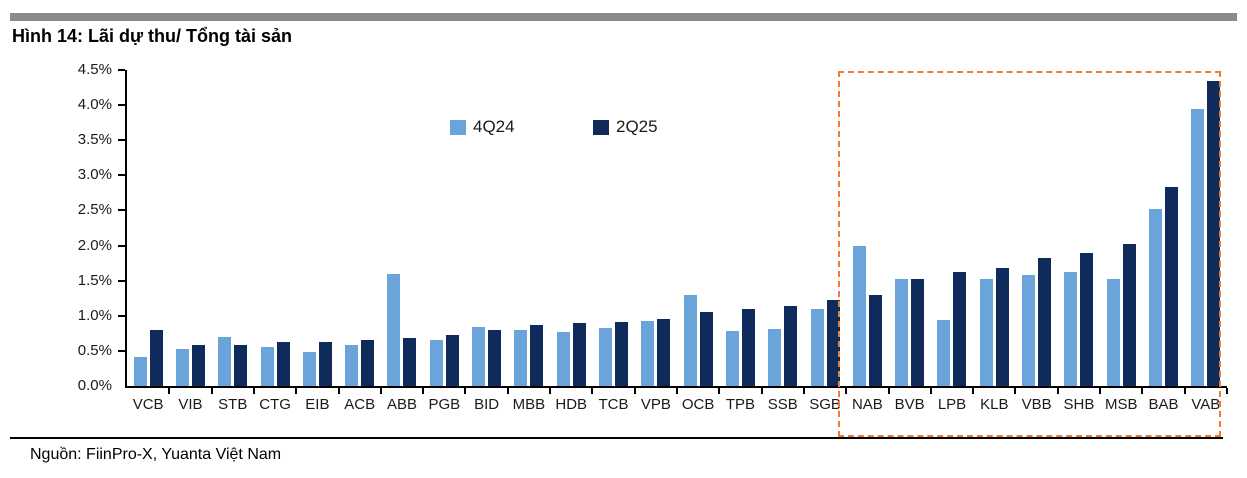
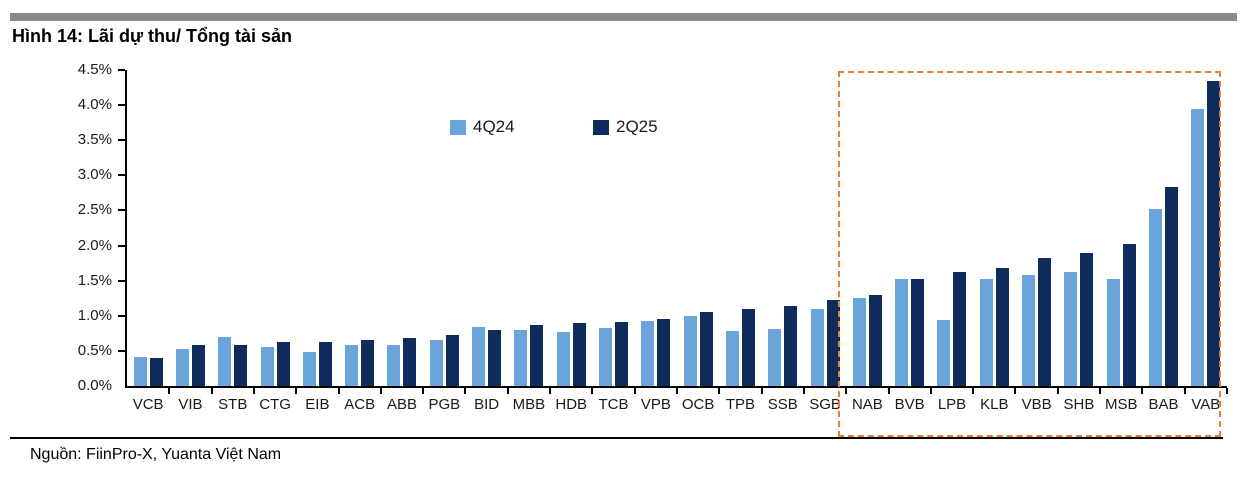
2Q25/VCB: 0.8% -> 0.4%
4Q24/ABB: 1.6% -> 0.6%
4Q24/OCB: 1.3% -> 1.0%
4Q24/NAB: 2.0% -> 1.2%
